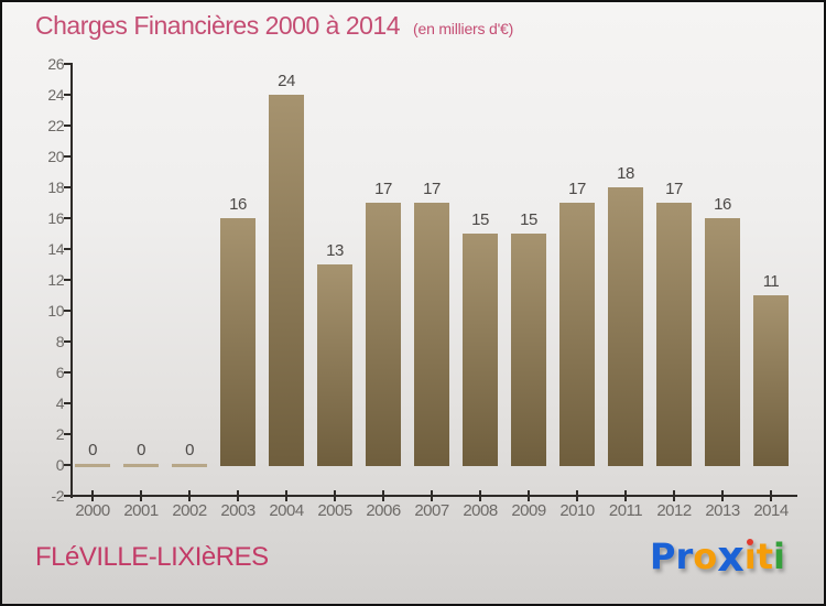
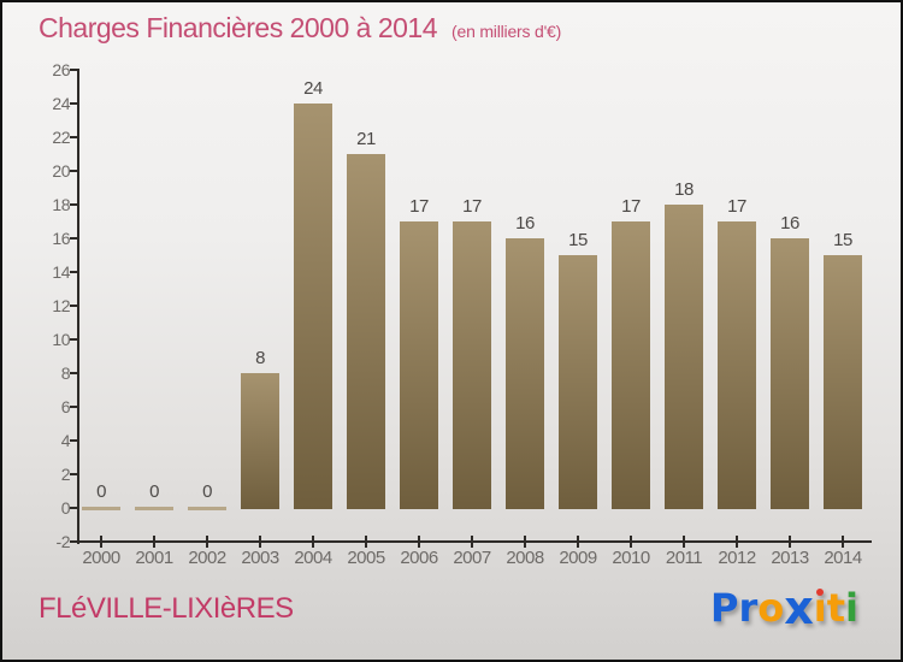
2003: 16 -> 8
2005: 13 -> 21
2008: 15 -> 16
2014: 11 -> 15
